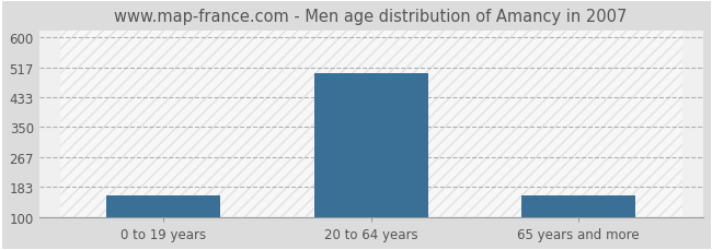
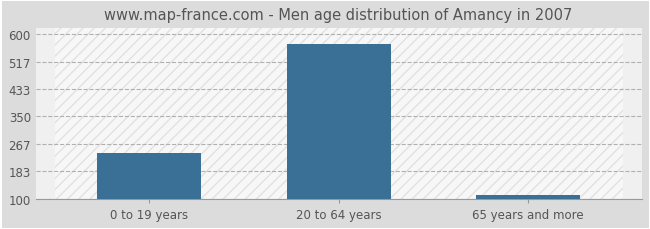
0 to 19 years: 160 -> 240
20 to 64 years: 500 -> 570
65 years and more: 160 -> 110
